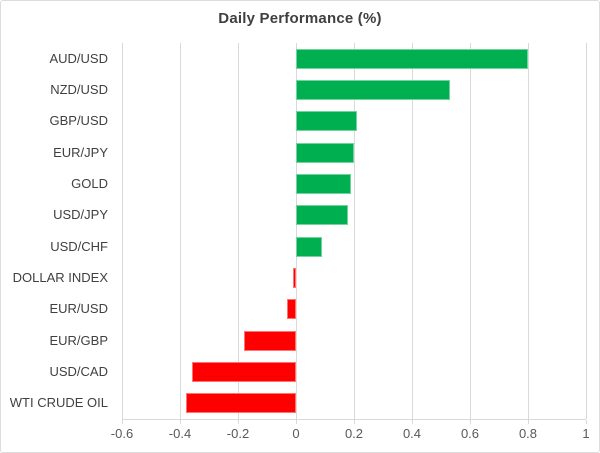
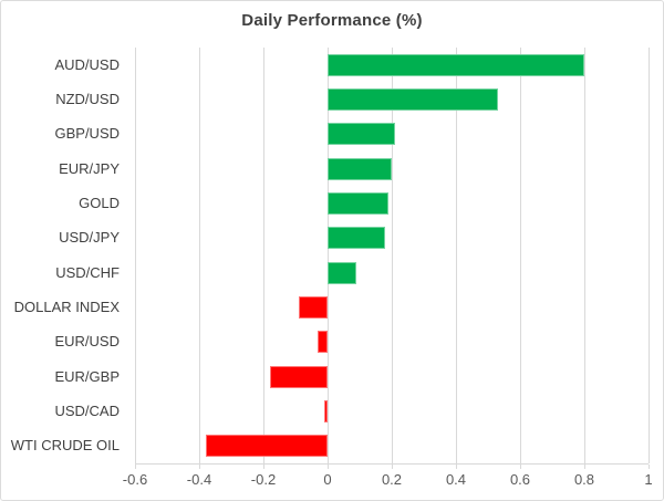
DOLLAR INDEX: -0.01 -> -0.09
USD/CAD: -0.36 -> -0.01
